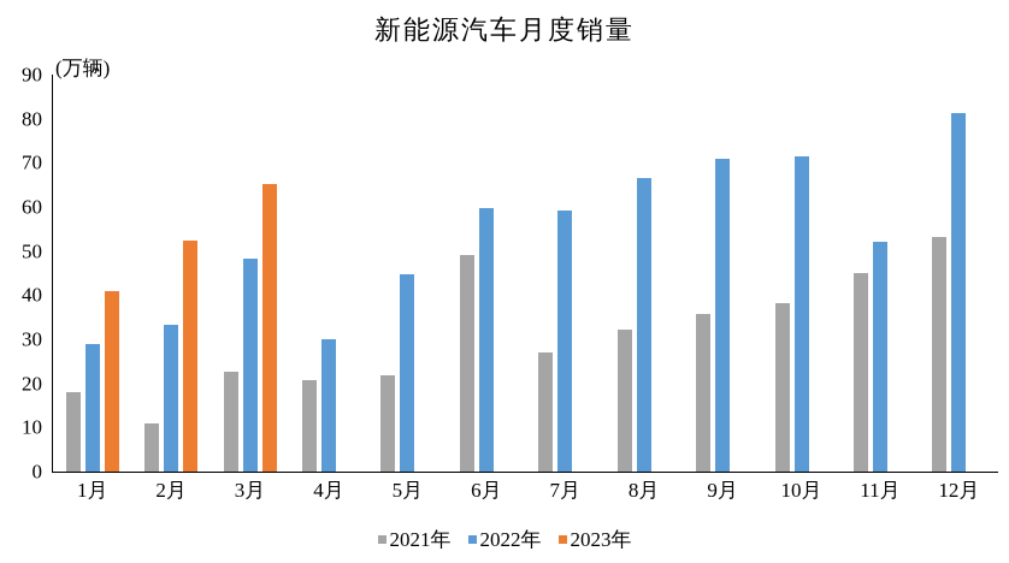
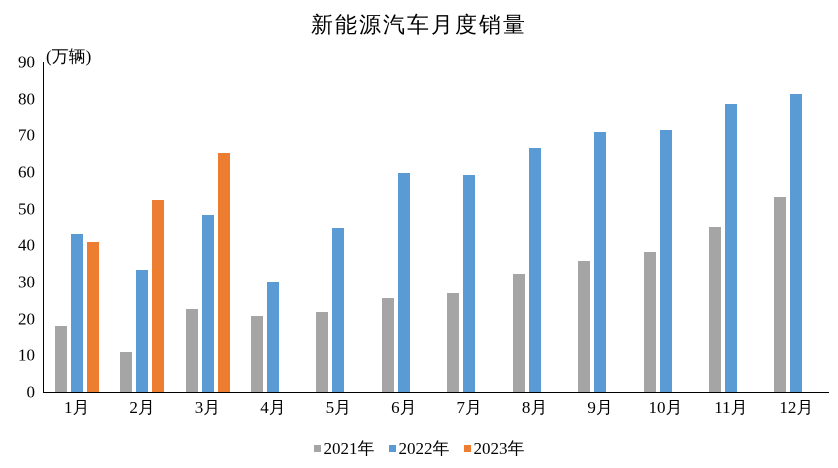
2022年/1月: 29 -> 43
2021年/6月: 49 -> 26
2022年/11月: 52 -> 79
